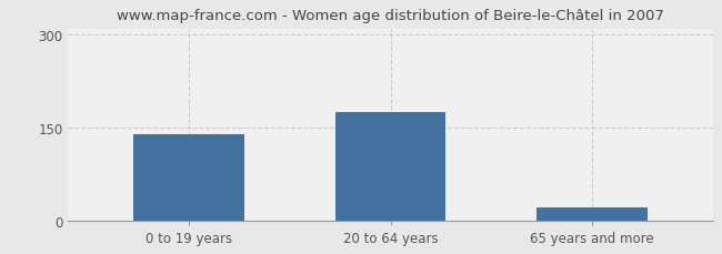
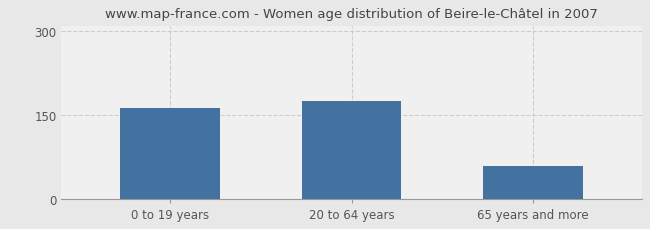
0 to 19 years: 140 -> 162
65 years and more: 20 -> 58
